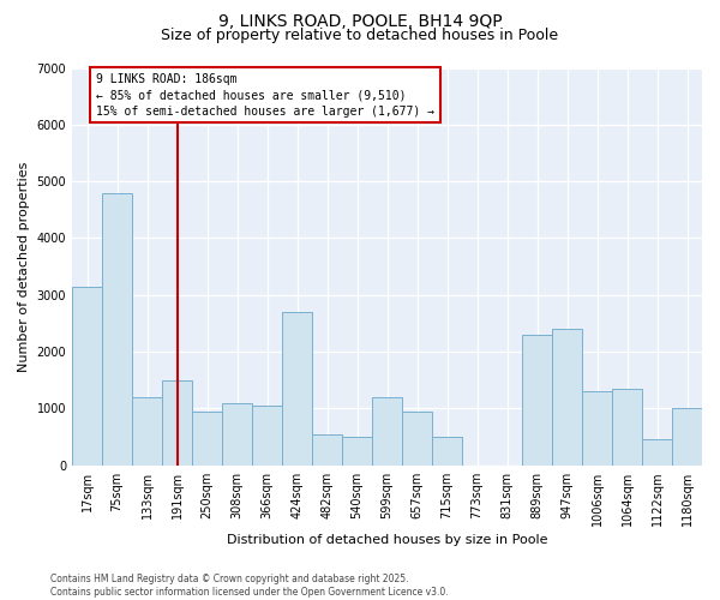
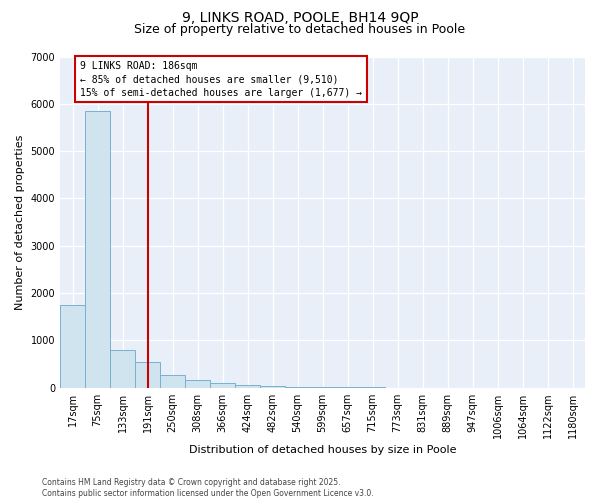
17sqm: 3150 -> 1750
75sqm: 4800 -> 5850
133sqm: 1200 -> 800
191sqm: 1500 -> 550
250sqm: 950 -> 270
308sqm: 1100 -> 170
366sqm: 1050 -> 90
424sqm: 2700 -> 60
482sqm: 550 -> 40
540sqm: 500 -> 10
599sqm: 1200 -> 0
657sqm: 950 -> 0
715sqm: 500 -> 0
889sqm: 2300 -> 0
947sqm: 2400 -> 0
1006sqm: 1300 -> 0
1064sqm: 1350 -> 0
1122sqm: 450 -> 0
1180sqm: 1000 -> 0
